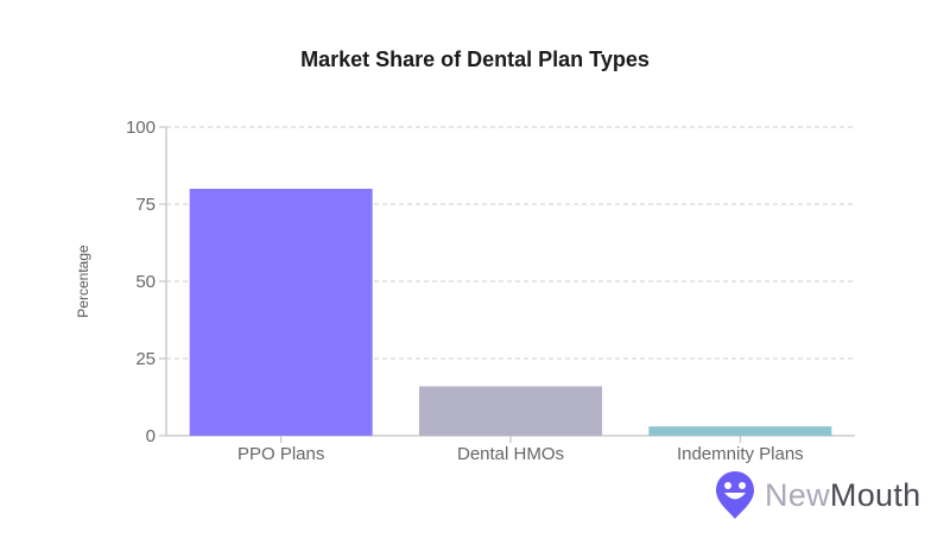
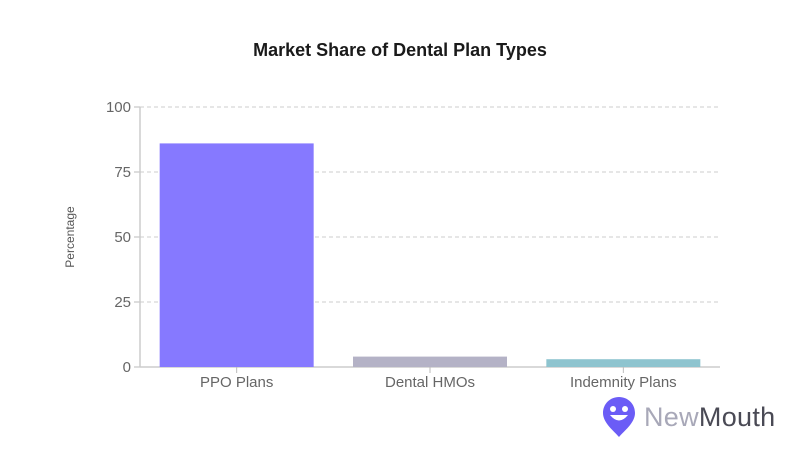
PPO Plans: 80 -> 86
Dental HMOs: 16 -> 4
